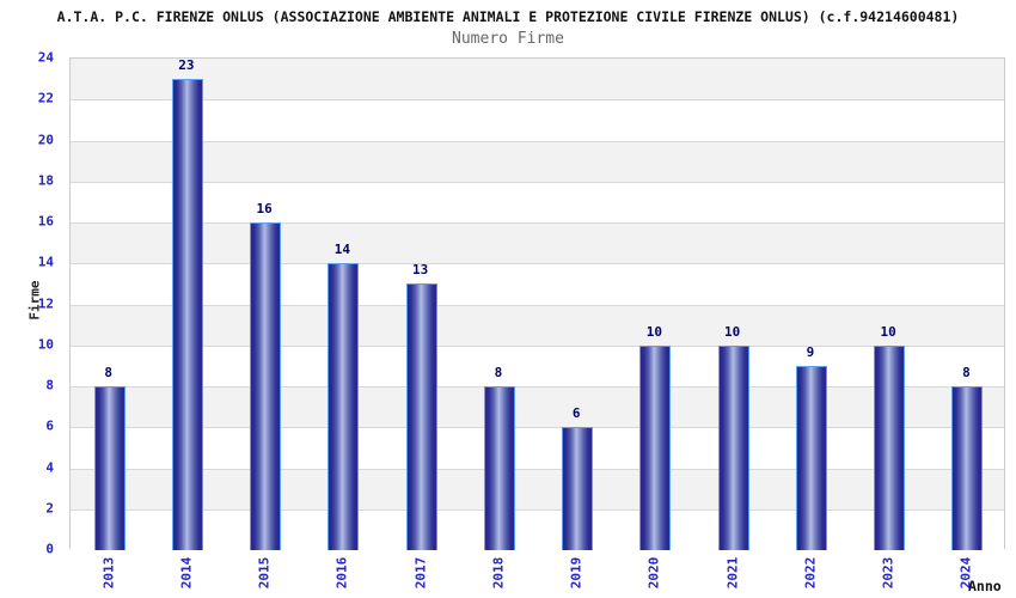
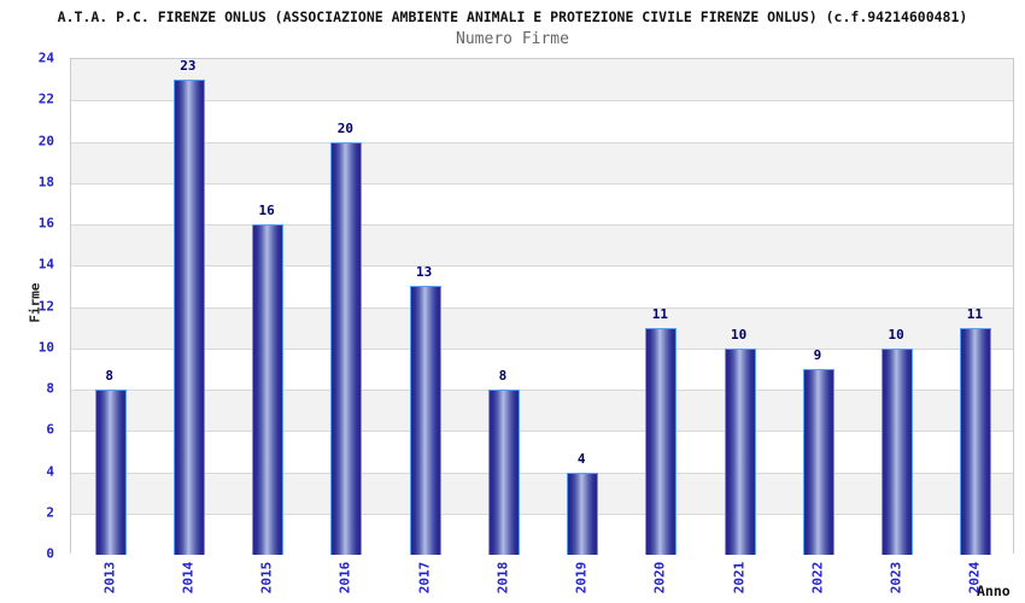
2016: 14 -> 20
2019: 6 -> 4
2020: 10 -> 11
2024: 8 -> 11
